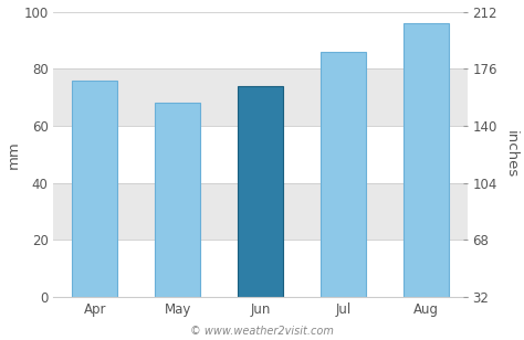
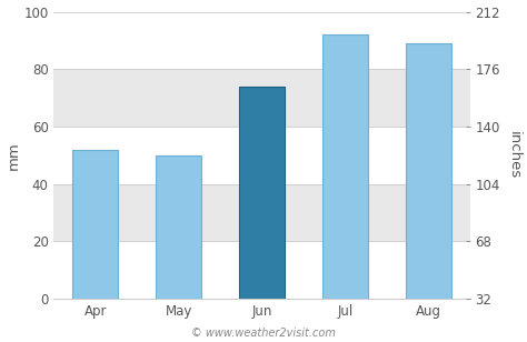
Apr: 76 -> 52
May: 68 -> 50
Jul: 86 -> 92
Aug: 96 -> 89
